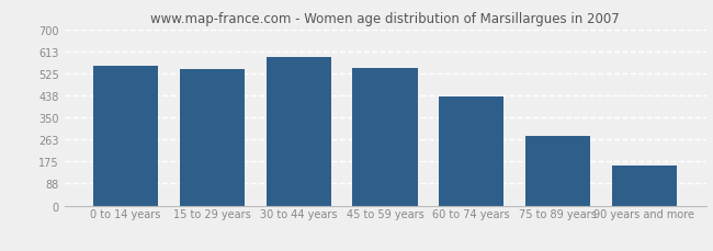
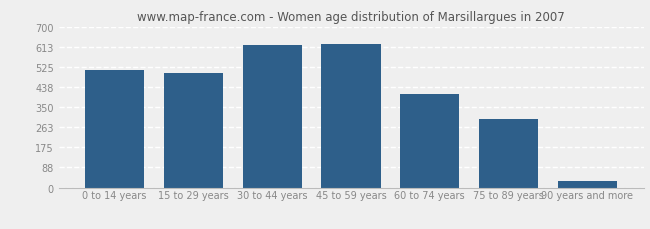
0 to 14 years: 555 -> 510
15 to 29 years: 540 -> 500
30 to 44 years: 590 -> 620
45 to 59 years: 545 -> 625
60 to 74 years: 435 -> 405
75 to 89 years: 275 -> 300
90 years and more: 160 -> 30
